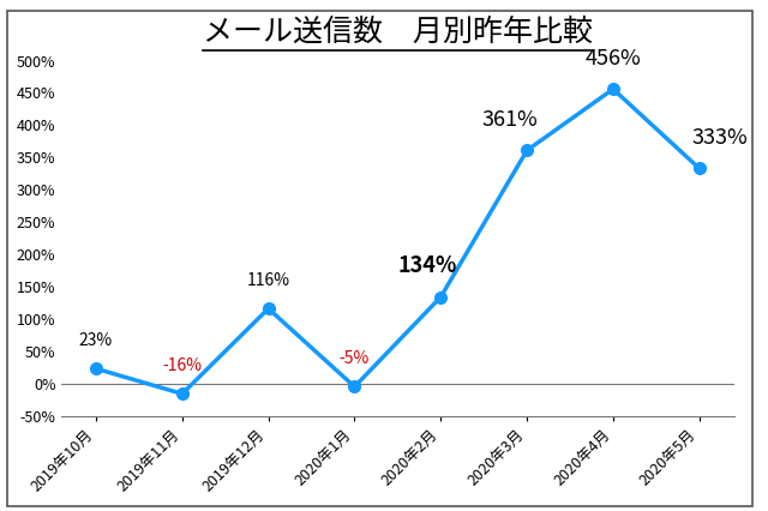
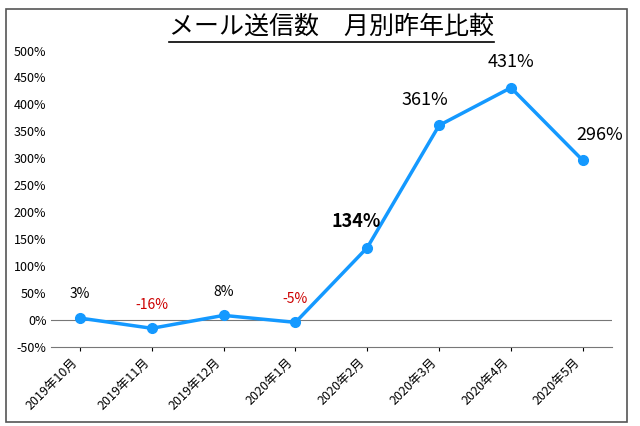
2019年10月: 23% -> 3%
2019年12月: 116% -> 8%
2020年4月: 456% -> 431%
2020年5月: 333% -> 296%
